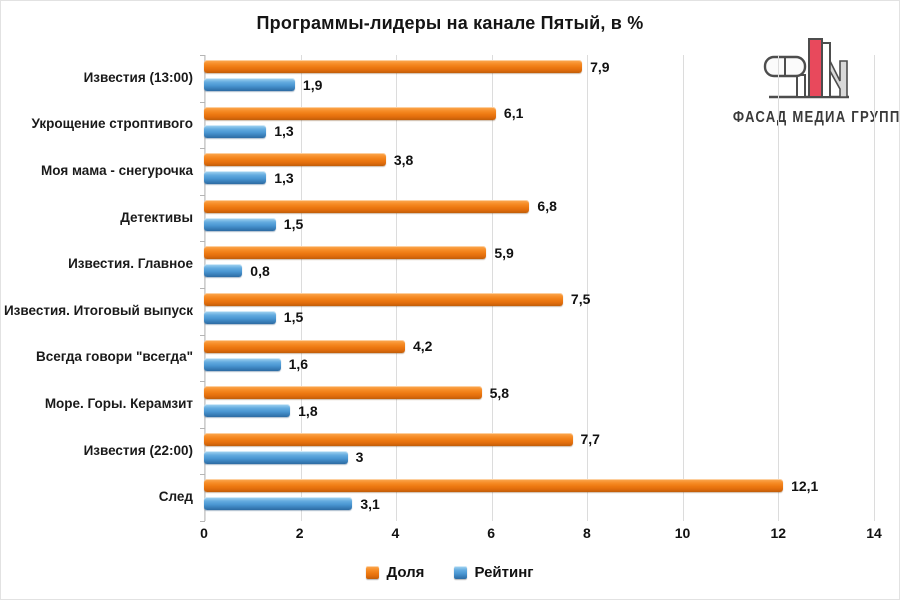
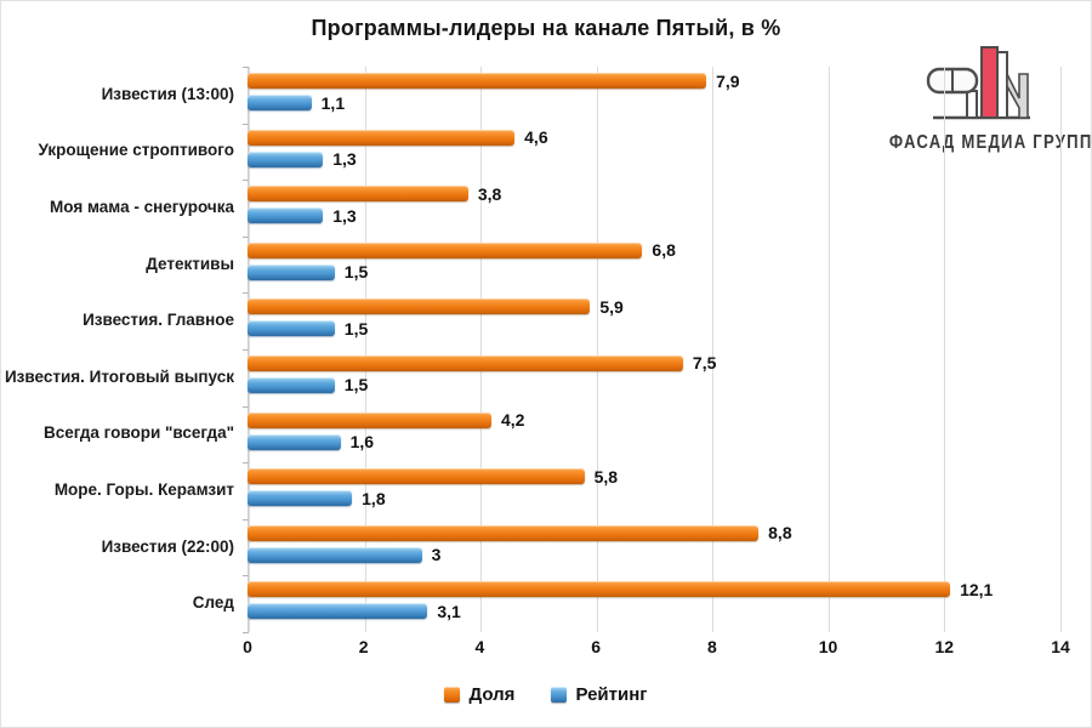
Рейтинг/Известия (13:00): 1,9 -> 1,1
Доля/Укрощение строптивого: 6,1 -> 4,6
Рейтинг/Известия. Главное: 0,8 -> 1,5
Доля/Известия (22:00): 7,7 -> 8,8
